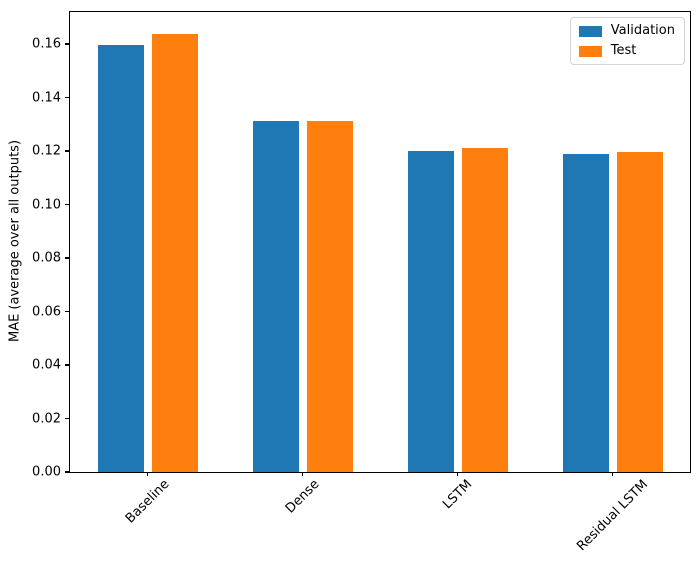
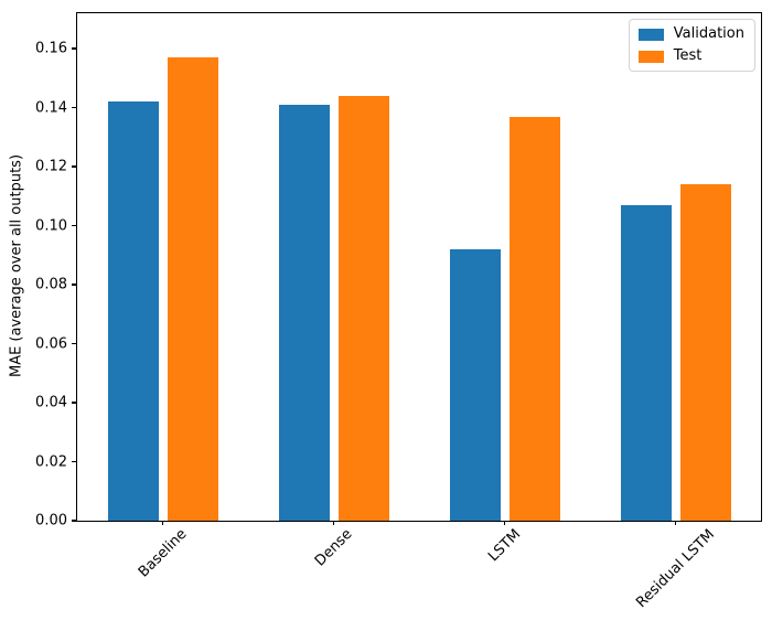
Validation/Baseline: 0.160 -> 0.142
Test/Baseline: 0.164 -> 0.157
Validation/Dense: 0.131 -> 0.141
Test/Dense: 0.131 -> 0.144
Validation/LSTM: 0.120 -> 0.092
Test/LSTM: 0.121 -> 0.137
Validation/Residual LSTM: 0.119 -> 0.107
Test/Residual LSTM: 0.120 -> 0.114
